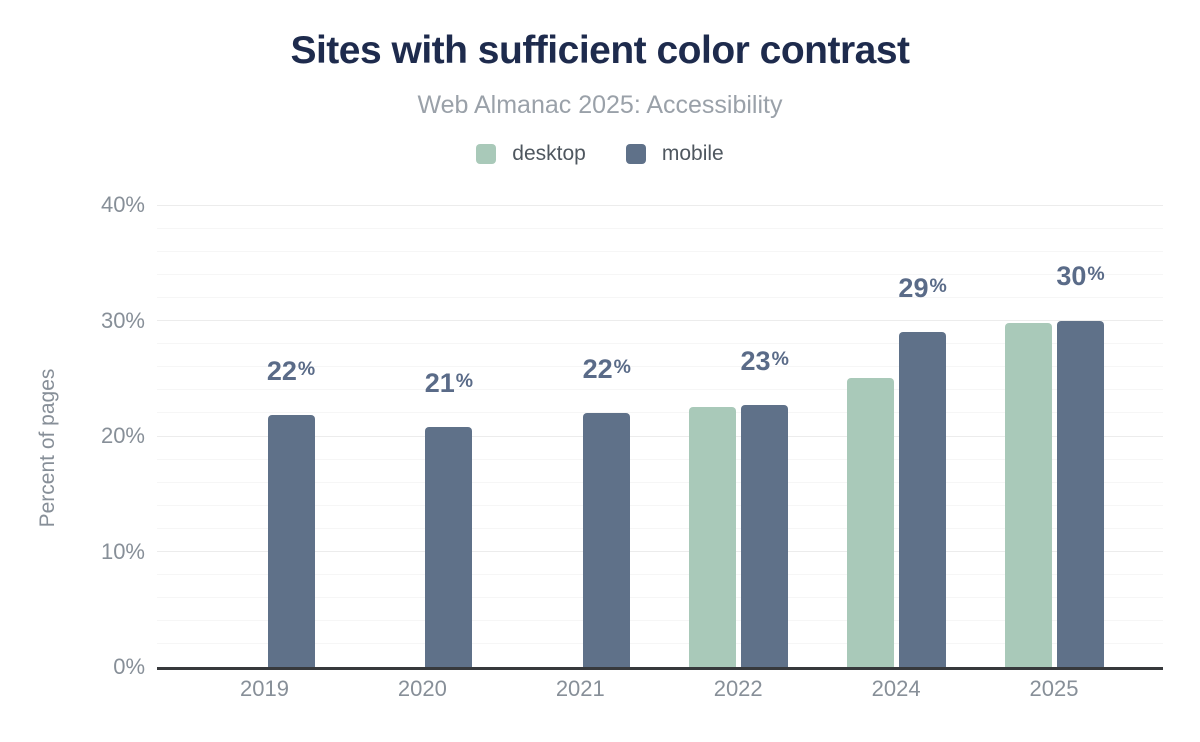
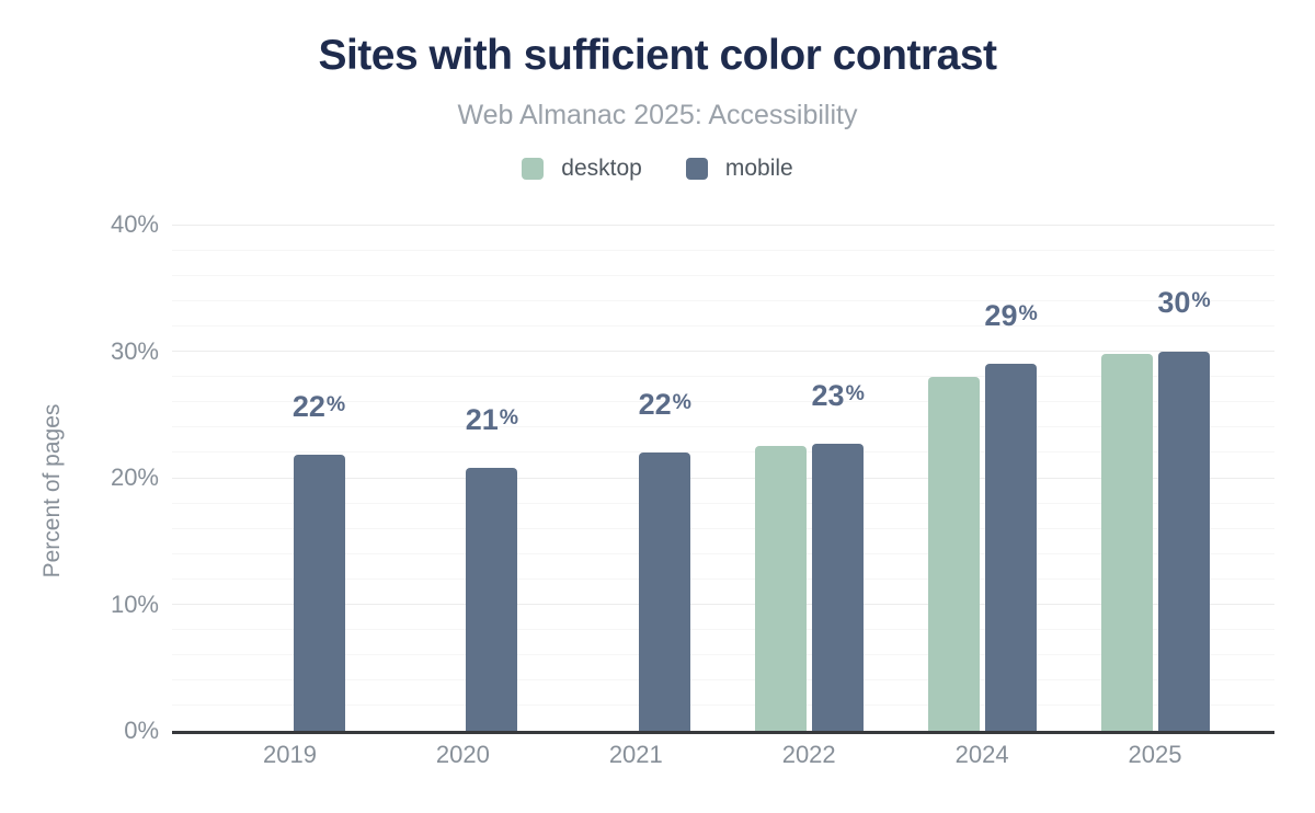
desktop/2024: 25.0% -> 28.0%
